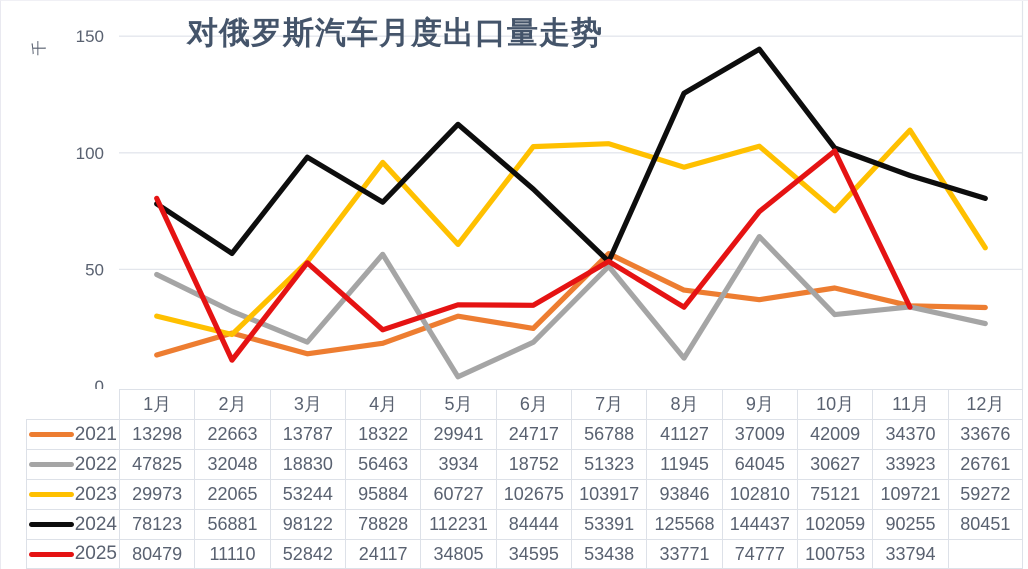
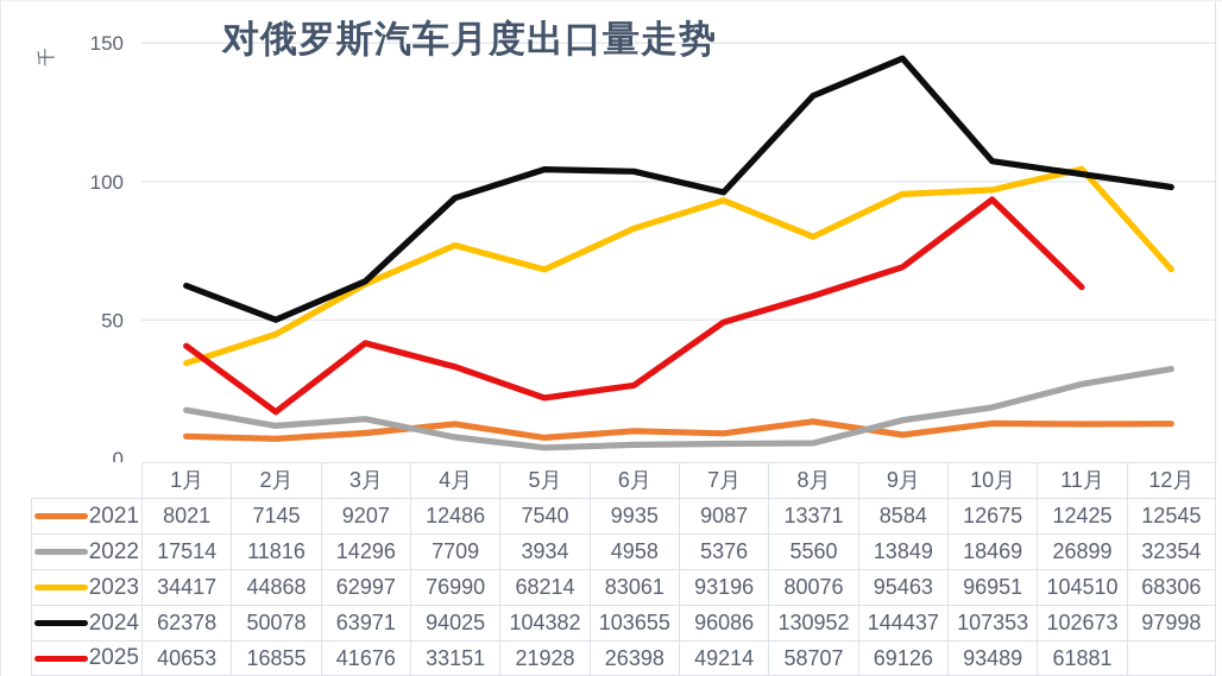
2021/1月: 13298 -> 8021
2022/1月: 47825 -> 17514
2023/1月: 29973 -> 34417
2024/1月: 78123 -> 62378
2025/1月: 80479 -> 40653
2021/2月: 22663 -> 7145
2022/2月: 32048 -> 11816
2023/2月: 22065 -> 44868
2024/2月: 56881 -> 50078
2025/2月: 11110 -> 16855
2021/3月: 13787 -> 9207
2022/3月: 18830 -> 14296
2023/3月: 53244 -> 62997
2024/3月: 98122 -> 63971
2025/3月: 52842 -> 41676
2021/4月: 18322 -> 12486
2022/4月: 56463 -> 7709
2023/4月: 95884 -> 76990
2024/4月: 78828 -> 94025
2025/4月: 24117 -> 33151
2021/5月: 29941 -> 7540
2023/5月: 60727 -> 68214
2024/5月: 112231 -> 104382
2025/5月: 34805 -> 21928
2021/6月: 24717 -> 9935
2022/6月: 18752 -> 4958
2023/6月: 102675 -> 83061
2024/6月: 84444 -> 103655
2025/6月: 34595 -> 26398
2021/7月: 56788 -> 9087
2022/7月: 51323 -> 5376
2023/7月: 103917 -> 93196
2024/7月: 53391 -> 96086
2025/7月: 53438 -> 49214
2021/8月: 41127 -> 13371
2022/8月: 11945 -> 5560
2023/8月: 93846 -> 80076
2024/8月: 125568 -> 130952
2025/8月: 33771 -> 58707
2021/9月: 37009 -> 8584
2022/9月: 64045 -> 13849
2023/9月: 102810 -> 95463
2025/9月: 74777 -> 69126
2021/10月: 42009 -> 12675
2022/10月: 30627 -> 18469
2023/10月: 75121 -> 96951
2024/10月: 102059 -> 107353
2025/10月: 100753 -> 93489
2021/11月: 34370 -> 12425
2022/11月: 33923 -> 26899
2023/11月: 109721 -> 104510
2024/11月: 90255 -> 102673
2025/11月: 33794 -> 61881
2021/12月: 33676 -> 12545
2022/12月: 26761 -> 32354
2023/12月: 59272 -> 68306
2024/12月: 80451 -> 97998
